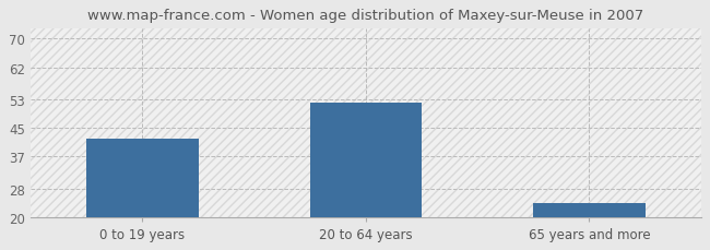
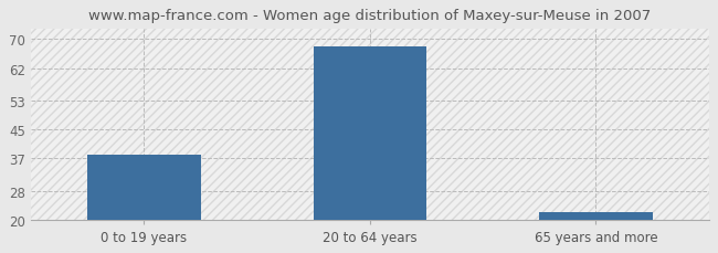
0 to 19 years: 42 -> 38
20 to 64 years: 52 -> 68
65 years and more: 24 -> 22
